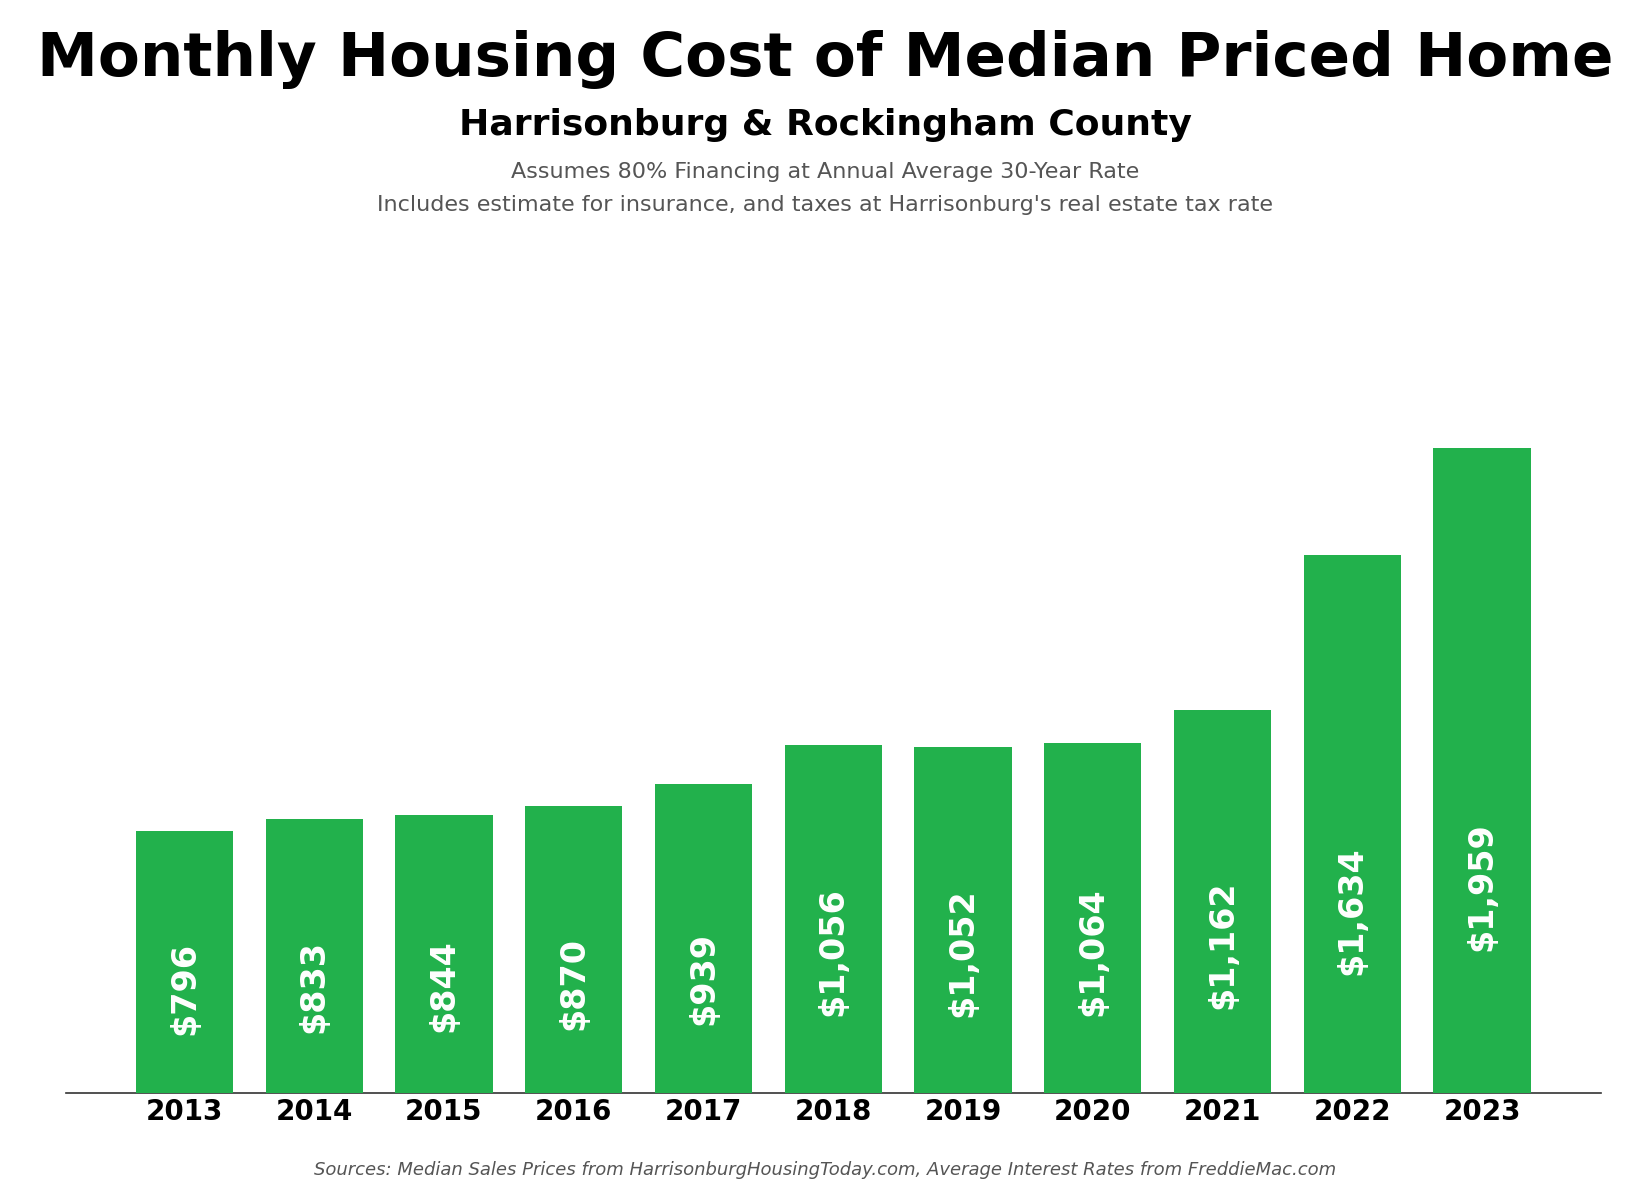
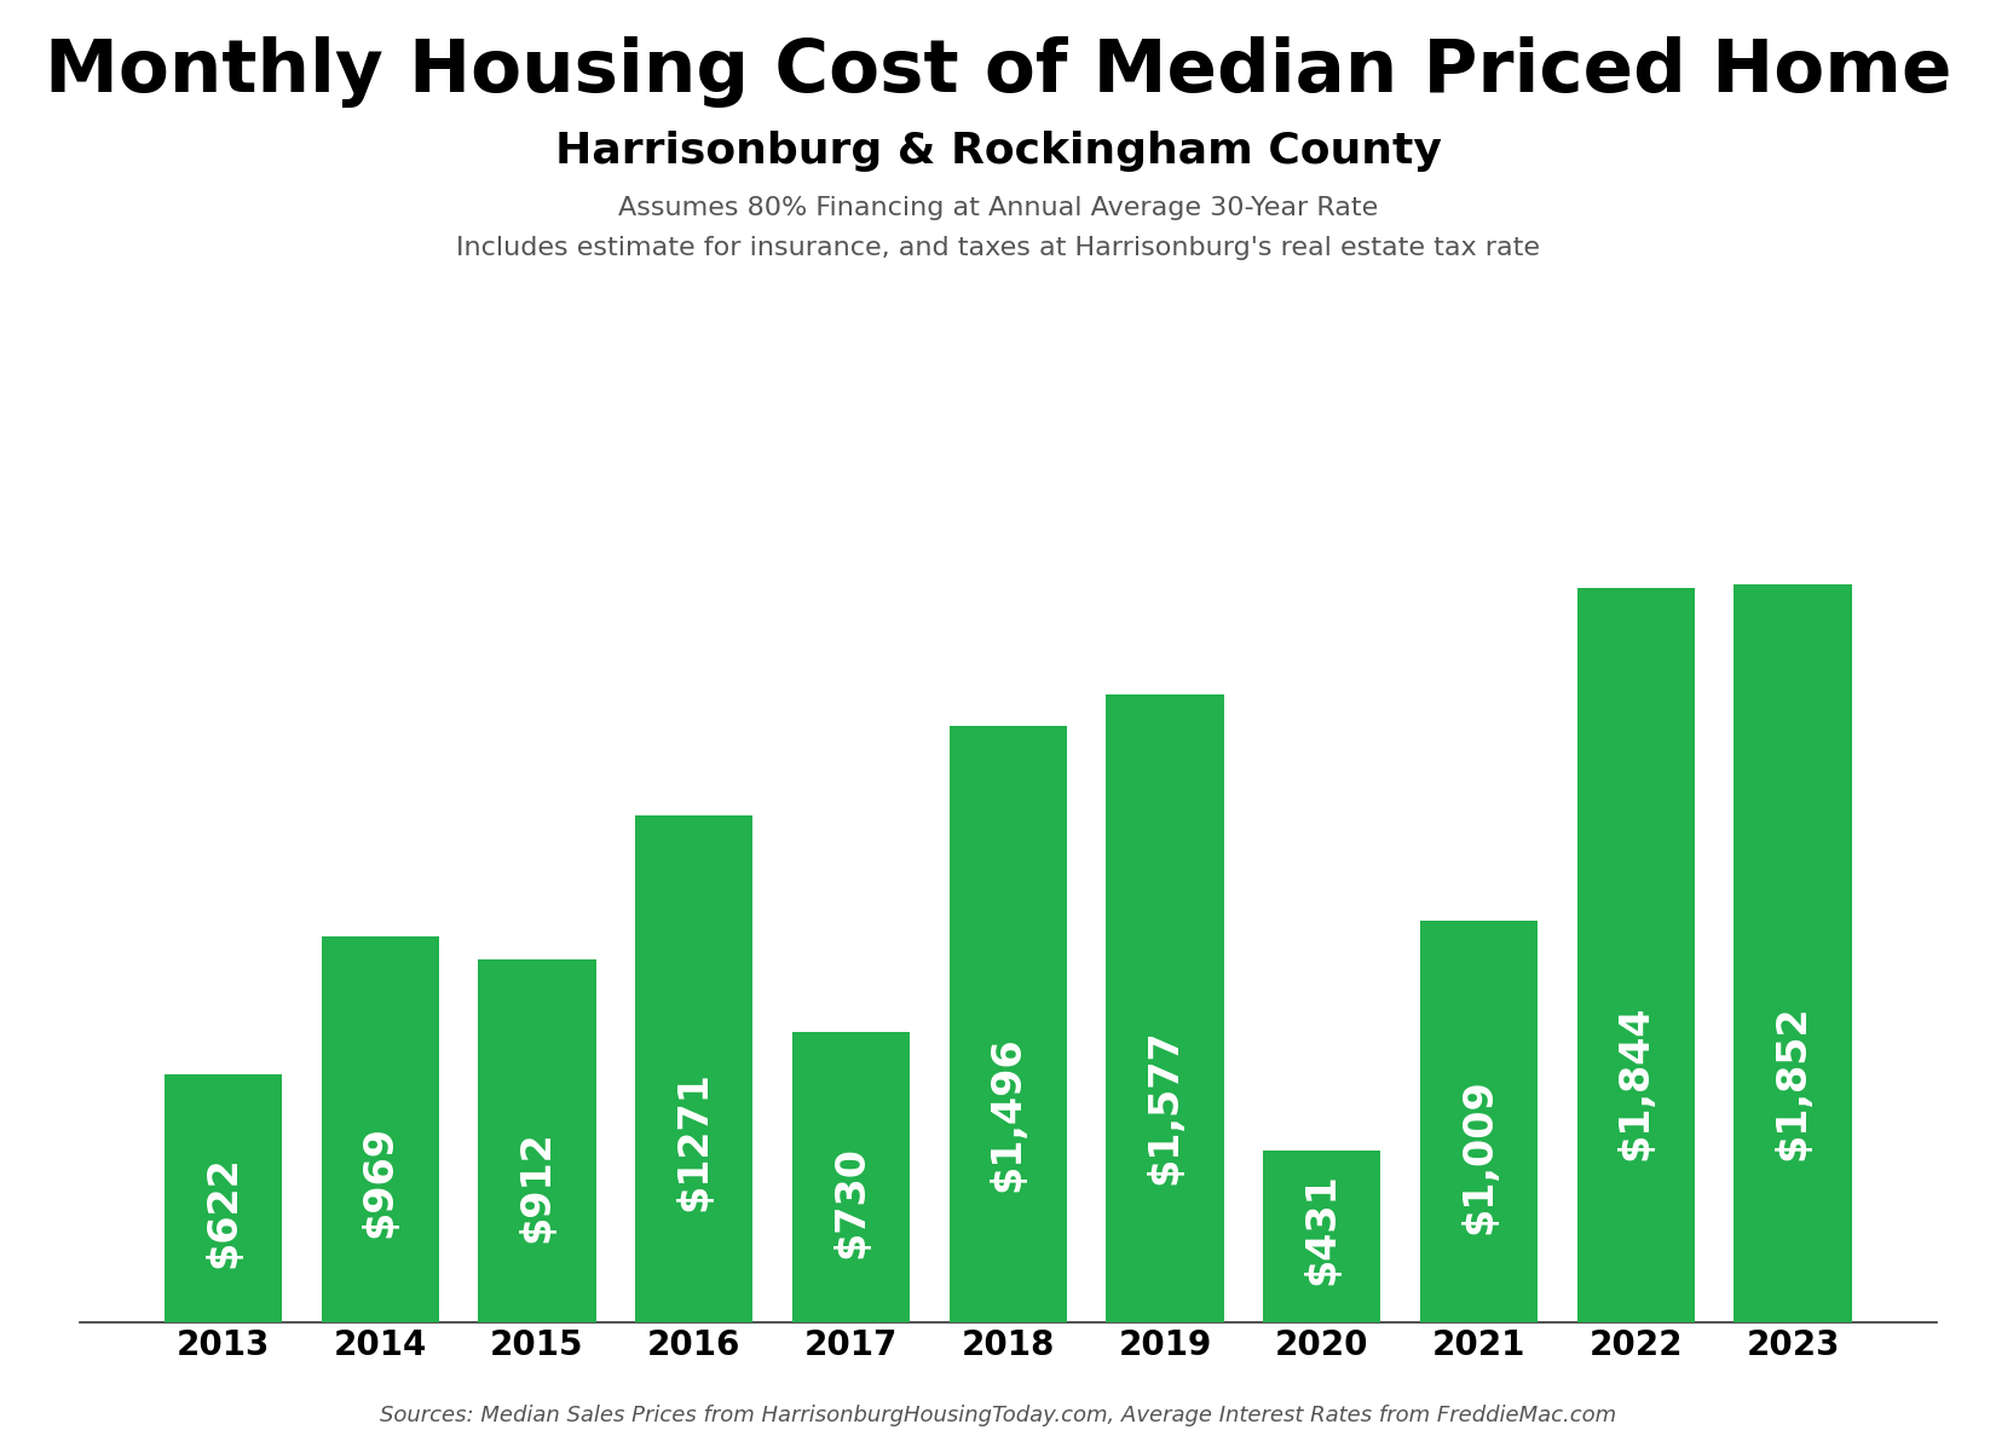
2013: $796 -> $622
2014: $833 -> $969
2015: $844 -> $912
2016: $870 -> $1271
2017: $939 -> $730
2018: $1,056 -> $1,496
2019: $1,052 -> $1,577
2020: $1,064 -> $431
2021: $1,162 -> $1,009
2022: $1,634 -> $1,844
2023: $1,959 -> $1,852
